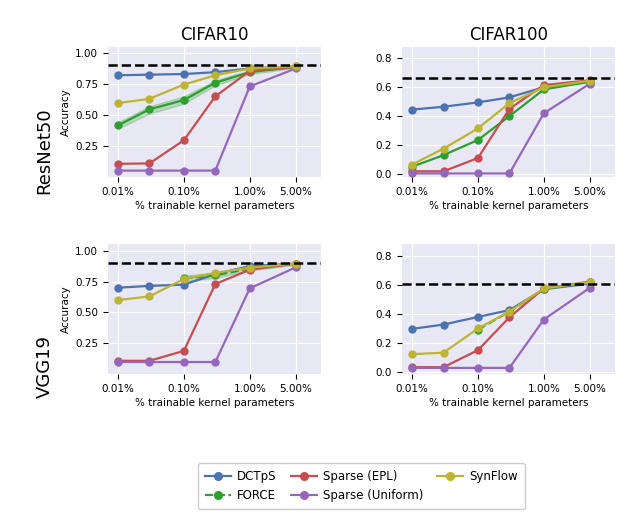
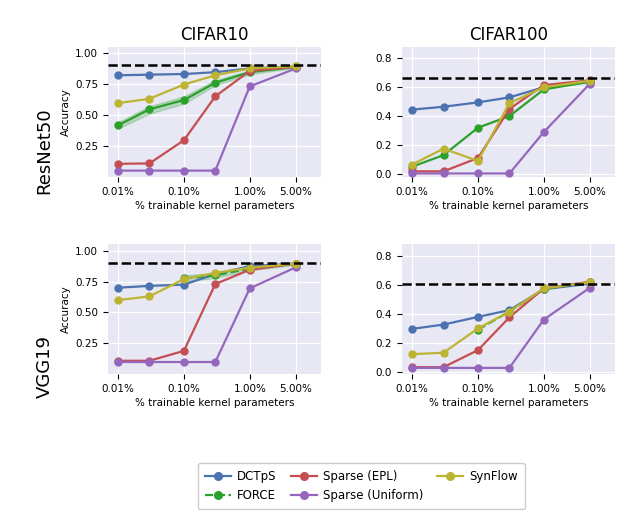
CIFAR100/FORCE/0.10%: 0.23 -> 0.32
CIFAR100/SynFlow/0.10%: 0.32 -> 0.09
CIFAR100/Sparse (Uniform)/1.00%: 0.42 -> 0.29
